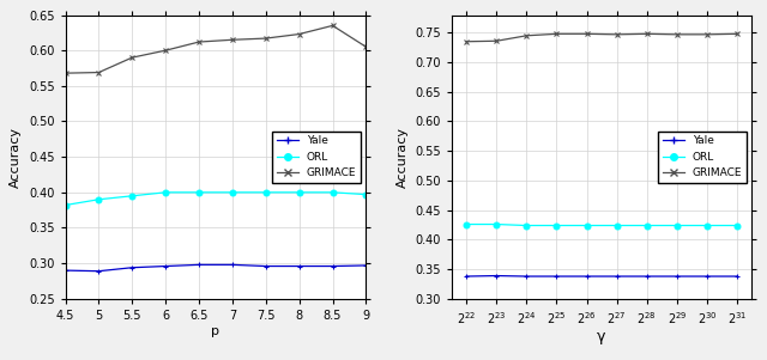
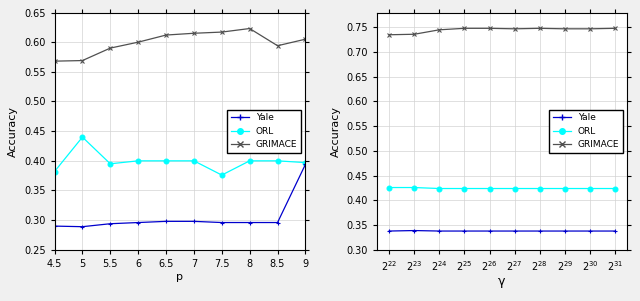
ORL/5: 0.390 -> 0.440
ORL/7.5: 0.400 -> 0.376
GRIMACE/8.5: 0.635 -> 0.594
Yale/9: 0.297 -> 0.394
